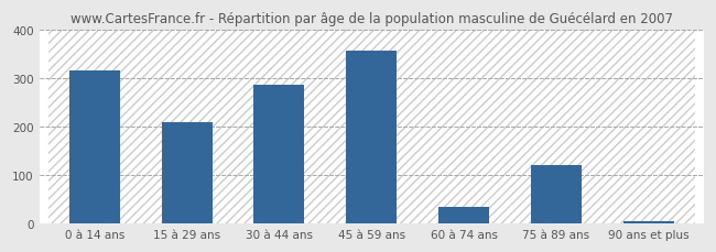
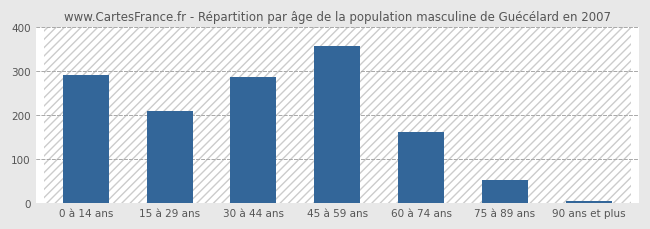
0 à 14 ans: 315 -> 290
60 à 74 ans: 35 -> 161
75 à 89 ans: 120 -> 53
